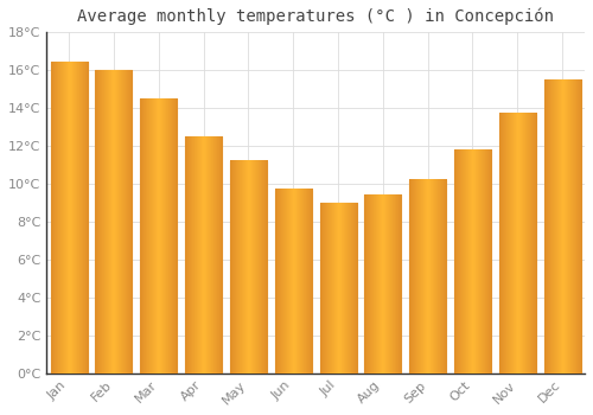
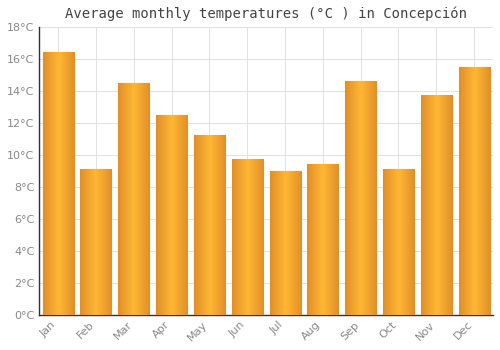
Feb: 16.0°C -> 9.1°C
Sep: 10.2°C -> 14.6°C
Oct: 11.8°C -> 9.1°C
